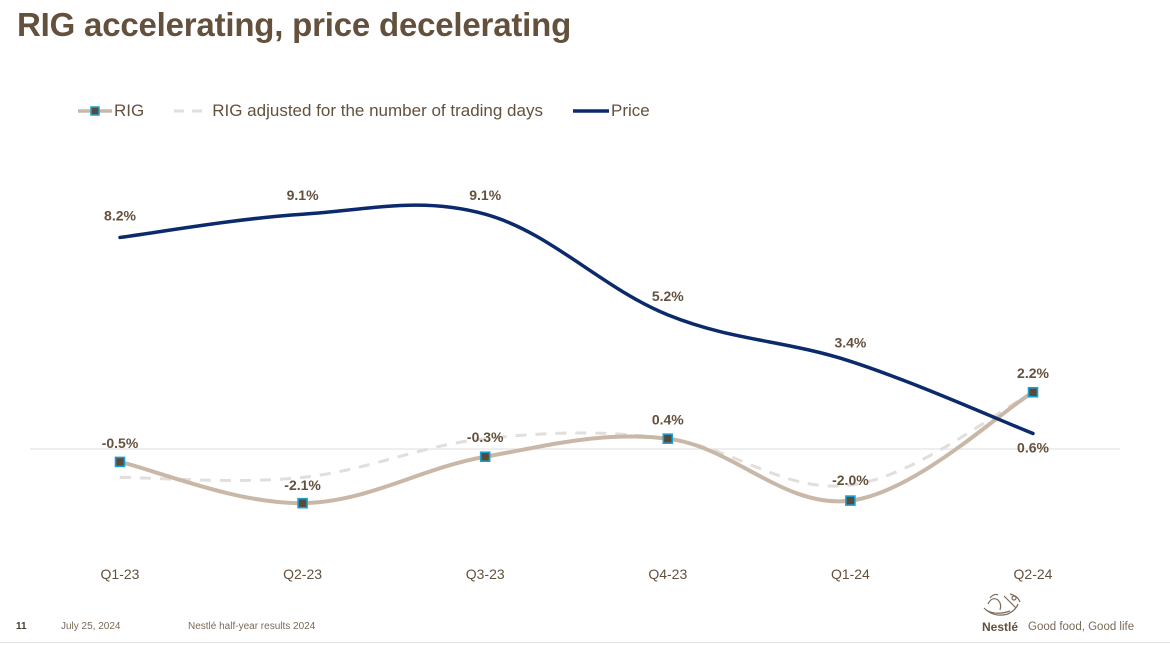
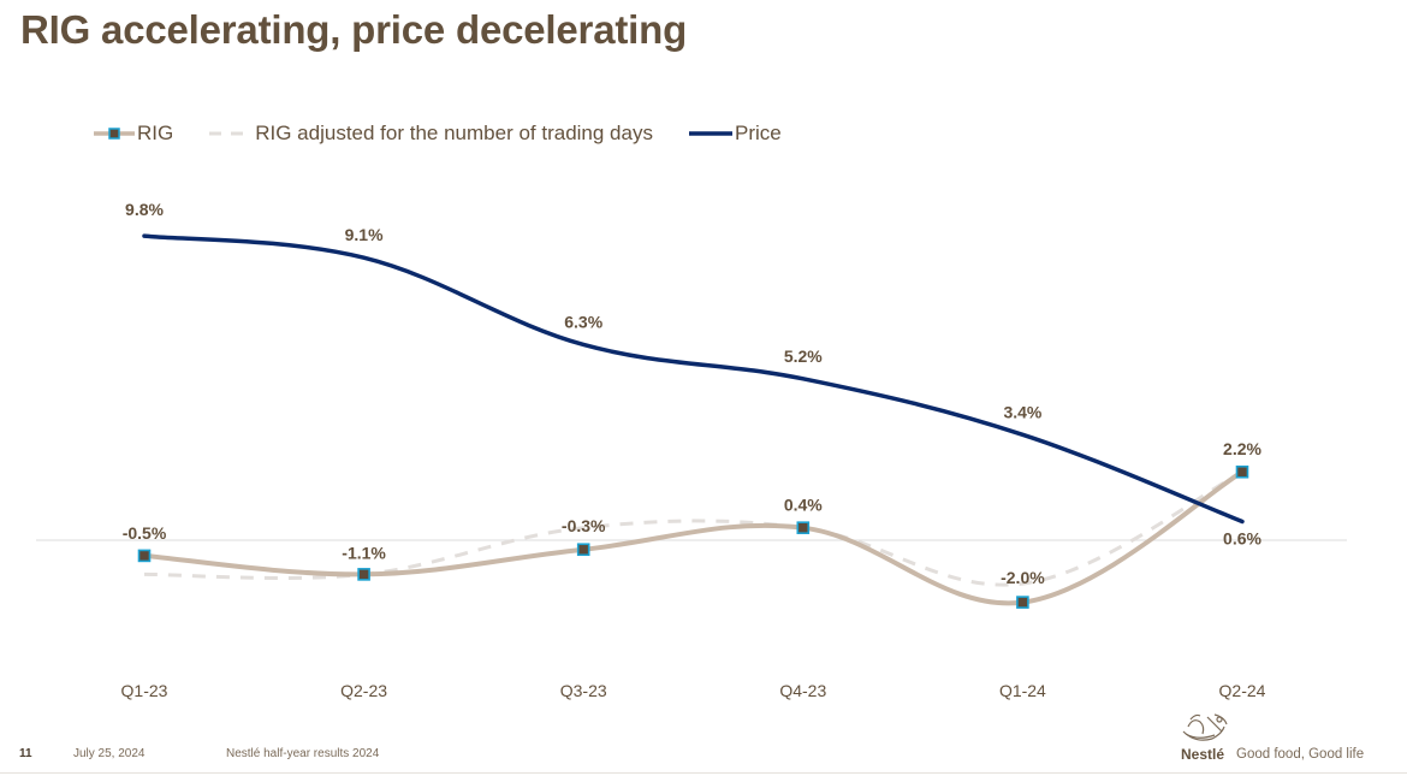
Price/Q1-23: 8.2% -> 9.8%
RIG/Q2-23: -2.1% -> -1.1%
Price/Q3-23: 9.1% -> 6.3%
